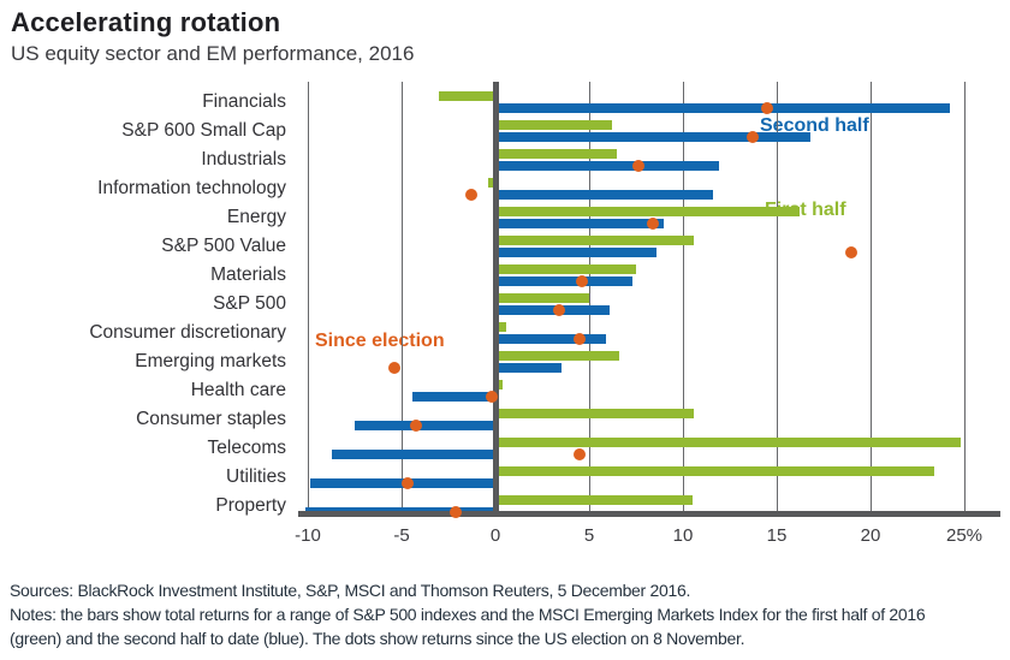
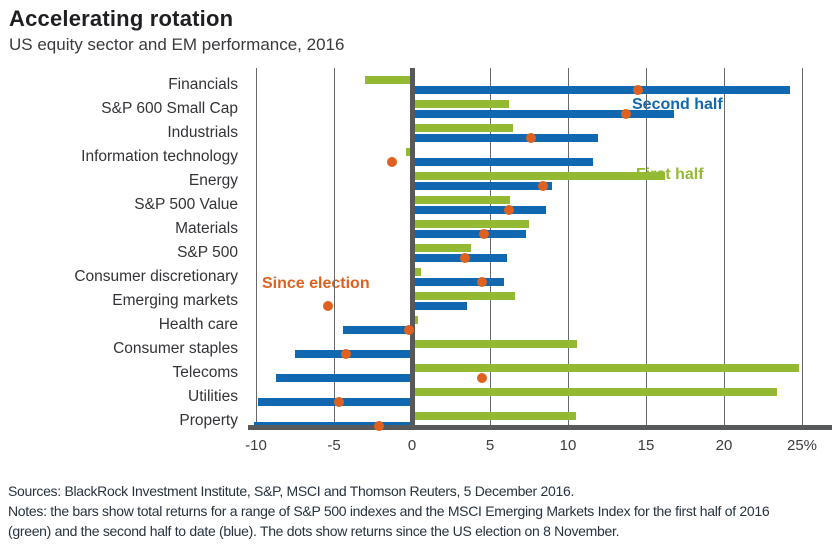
First half/S&P 500 Value: 10.6% -> 6.3%
Since election/S&P 500 Value: 19.0% -> 6.2%
First half/S&P 500: 5.0% -> 3.8%
